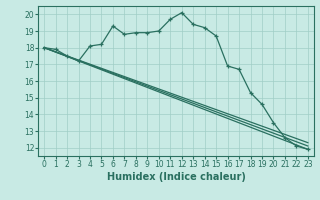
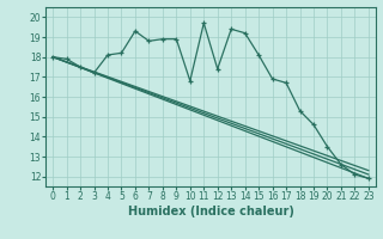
10: 19.0 -> 16.8
12: 20.1 -> 17.4
15: 18.7 -> 18.1
